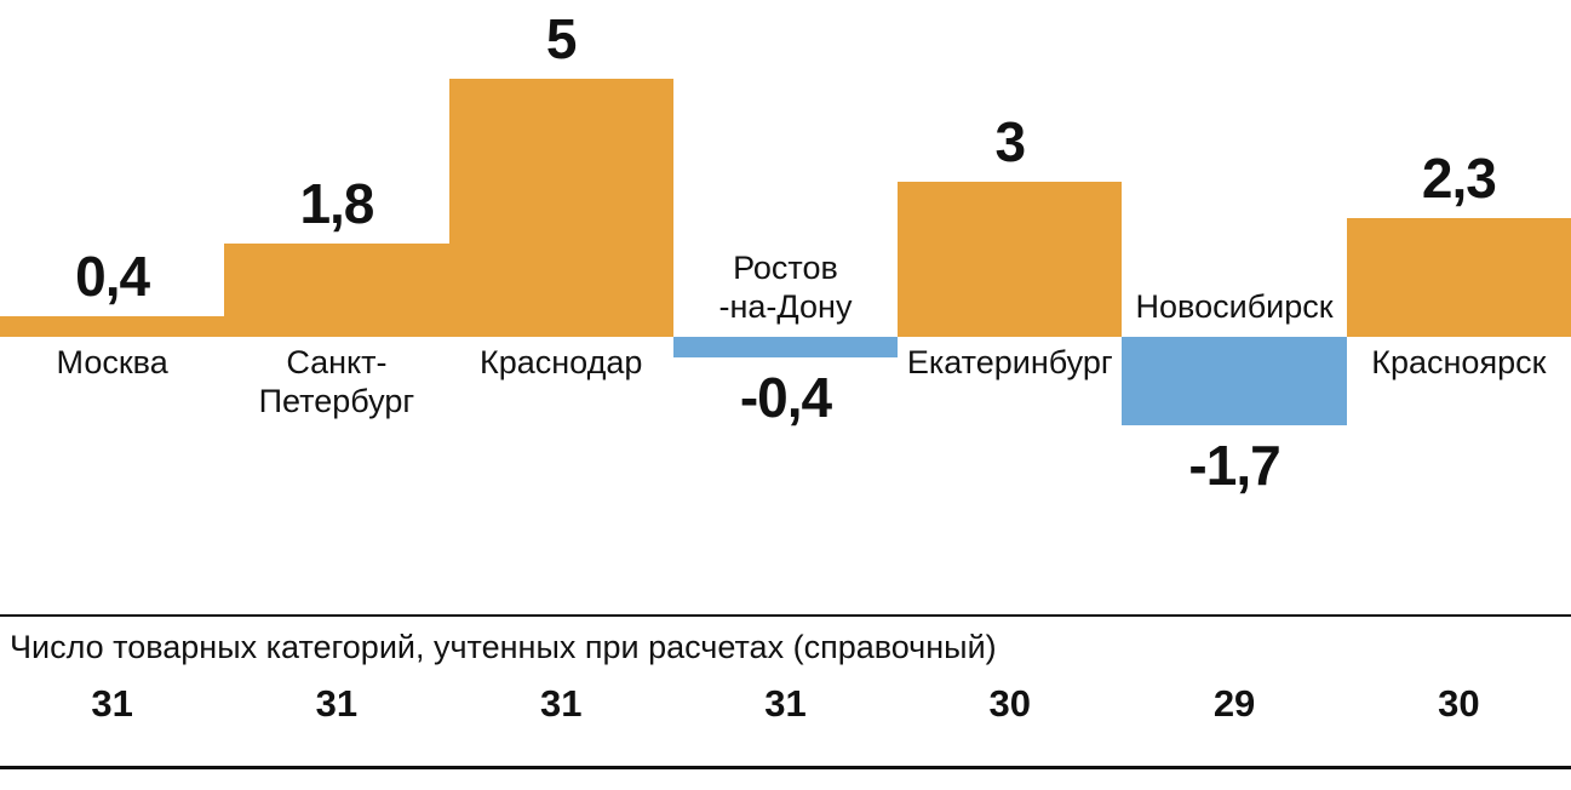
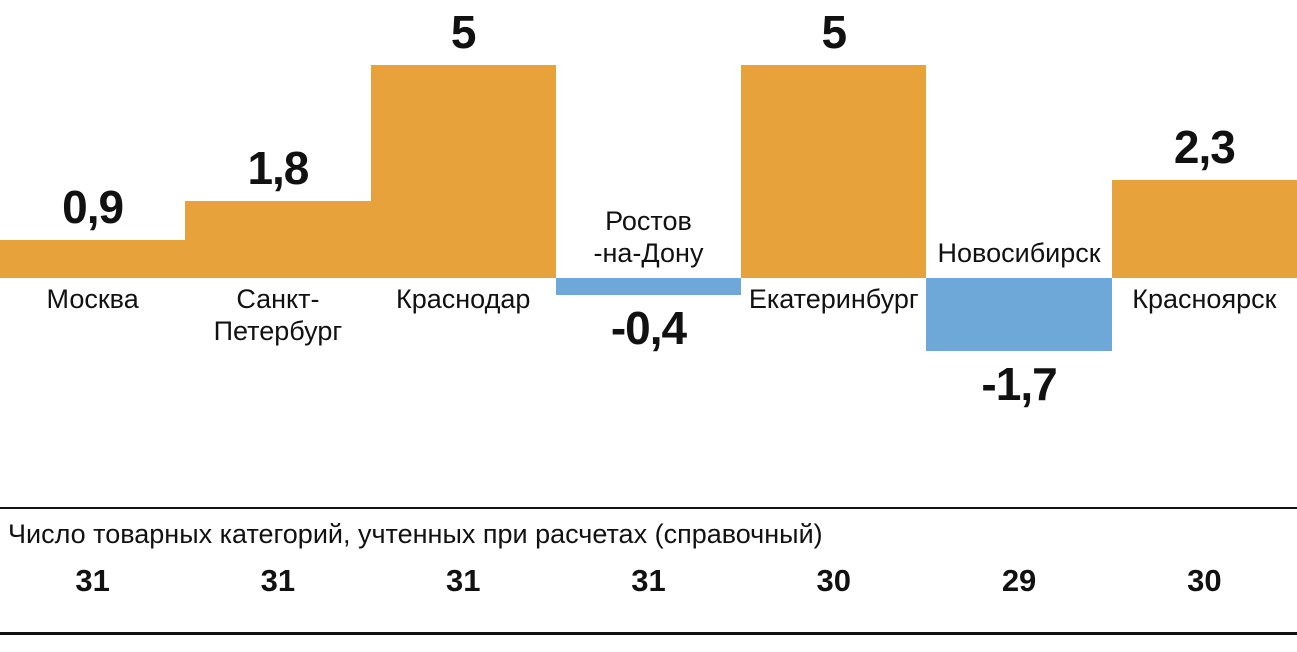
Москва: 0,4 -> 0,9
Екатеринбург: 3 -> 5
